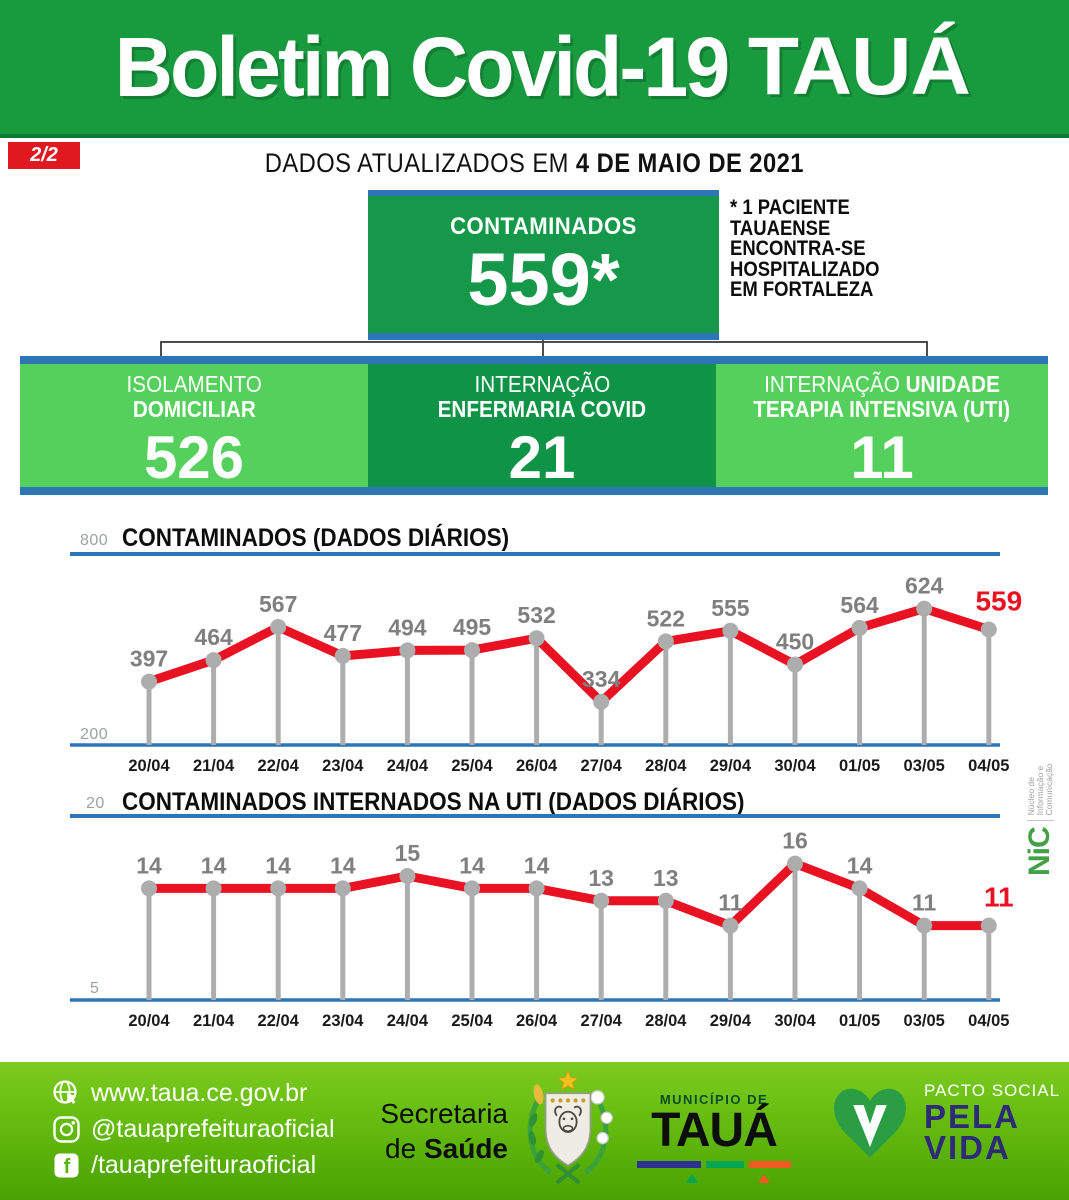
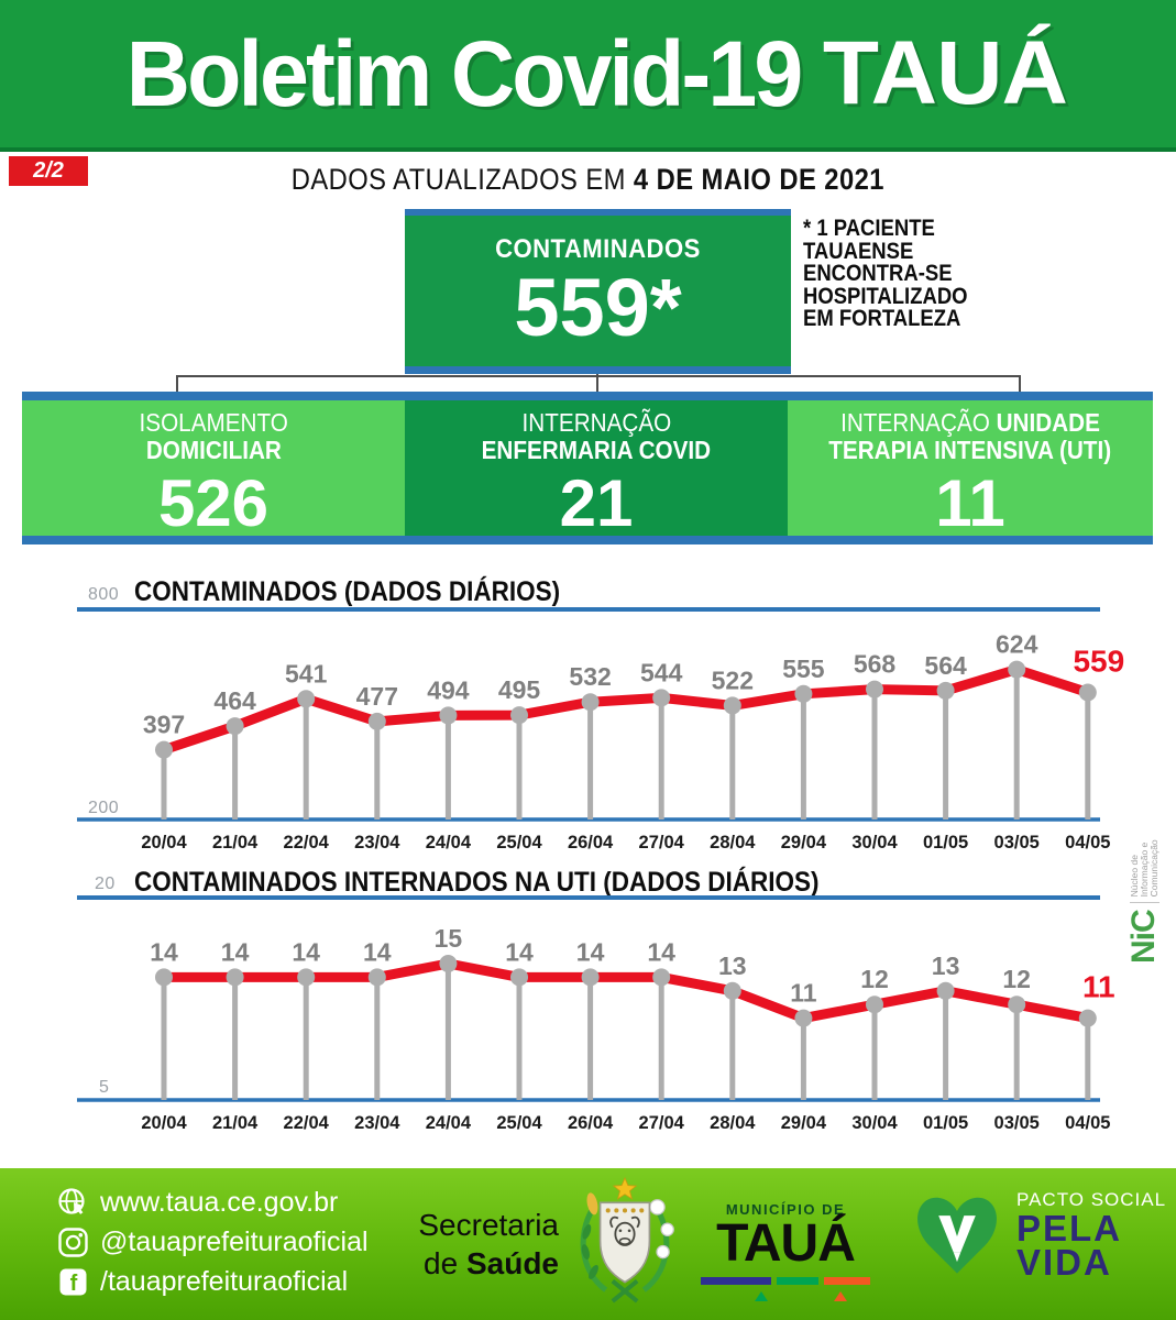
CONTAMINADOS (DADOS DIÁRIOS)/22/04: 567 -> 541
CONTAMINADOS (DADOS DIÁRIOS)/27/04: 334 -> 544
CONTAMINADOS (DADOS DIÁRIOS)/30/04: 450 -> 568
CONTAMINADOS INTERNADOS NA UTI (DADOS DIÁRIOS)/27/04: 13 -> 14
CONTAMINADOS INTERNADOS NA UTI (DADOS DIÁRIOS)/30/04: 16 -> 12
CONTAMINADOS INTERNADOS NA UTI (DADOS DIÁRIOS)/01/05: 14 -> 13
CONTAMINADOS INTERNADOS NA UTI (DADOS DIÁRIOS)/03/05: 11 -> 12
